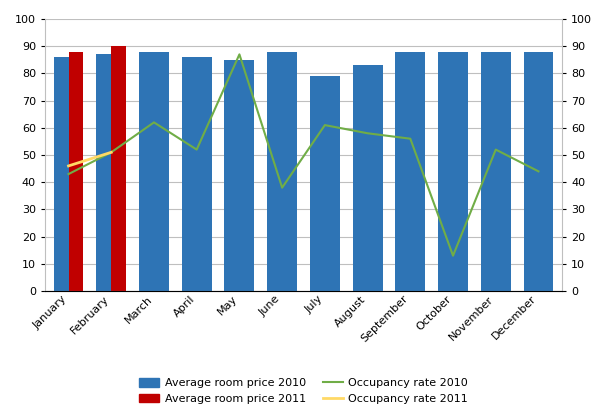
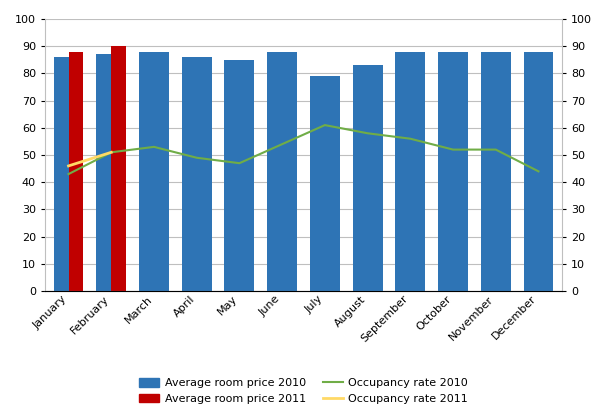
Occupancy rate 2010/March: 62 -> 53
Occupancy rate 2010/April: 52 -> 49
Occupancy rate 2010/May: 87 -> 47
Occupancy rate 2010/June: 38 -> 54
Occupancy rate 2010/October: 13 -> 52
